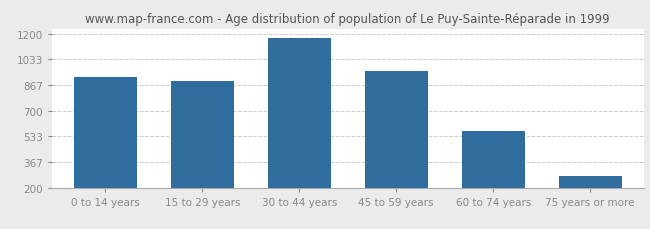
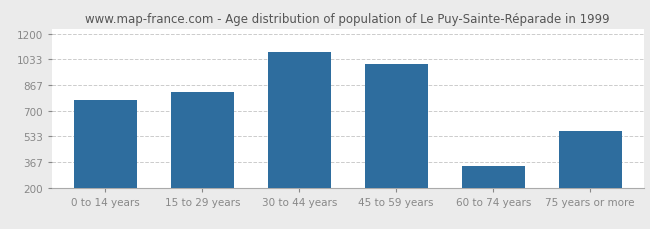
0 to 14 years: 920 -> 770
15 to 29 years: 900 -> 820
30 to 44 years: 1170 -> 1080
45 to 59 years: 960 -> 1000
60 to 74 years: 560 -> 340
75 years or more: 280 -> 570
